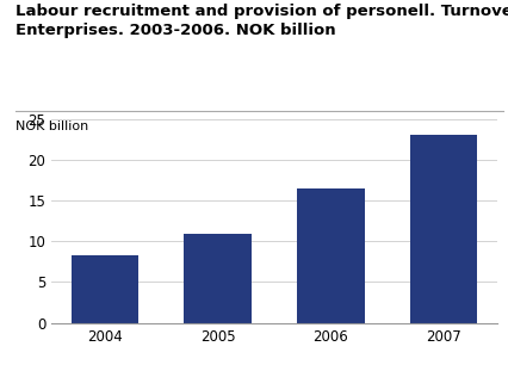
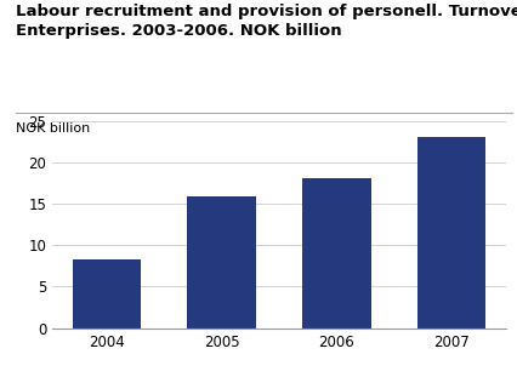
2005: 10.9 -> 15.8
2006: 16.4 -> 18.0
